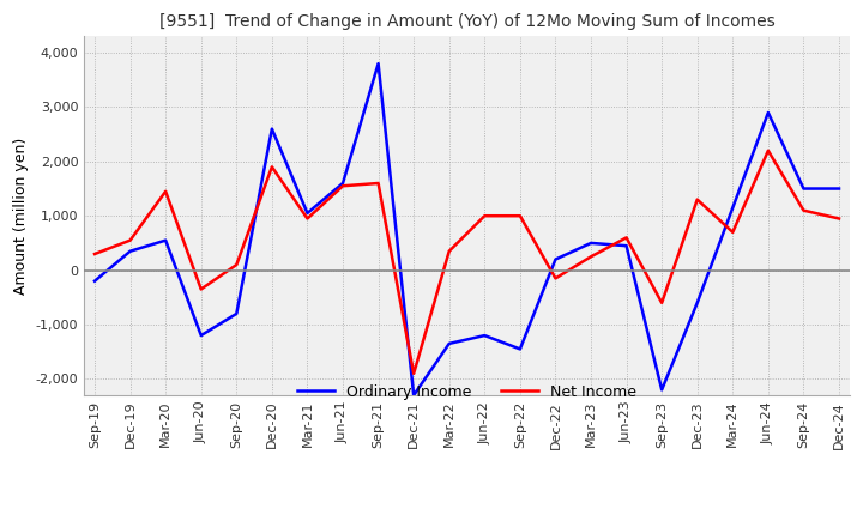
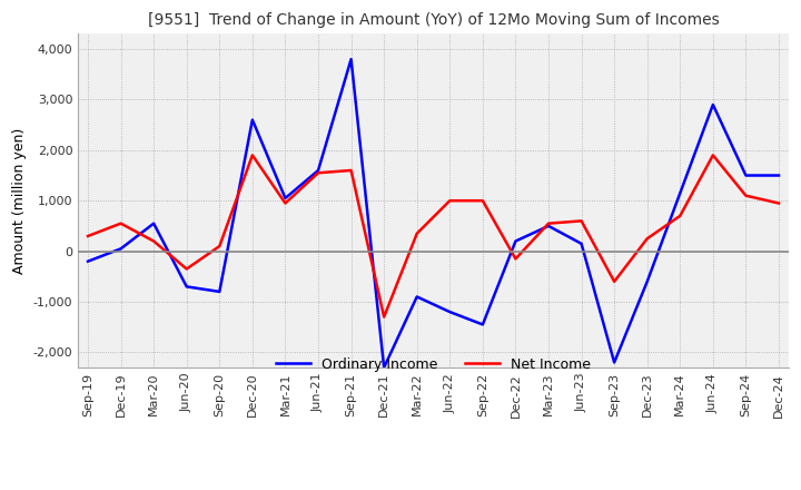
Ordinary Income/Dec-19: 350 -> 50
Net Income/Mar-20: 1,450 -> 200
Ordinary Income/Jun-20: -1,200 -> -700
Net Income/Dec-21: -1,900 -> -1,300
Ordinary Income/Mar-22: -1,350 -> -900
Net Income/Mar-23: 250 -> 550
Ordinary Income/Jun-23: 450 -> 150
Net Income/Dec-23: 1,300 -> 250
Net Income/Jun-24: 2,200 -> 1,900
